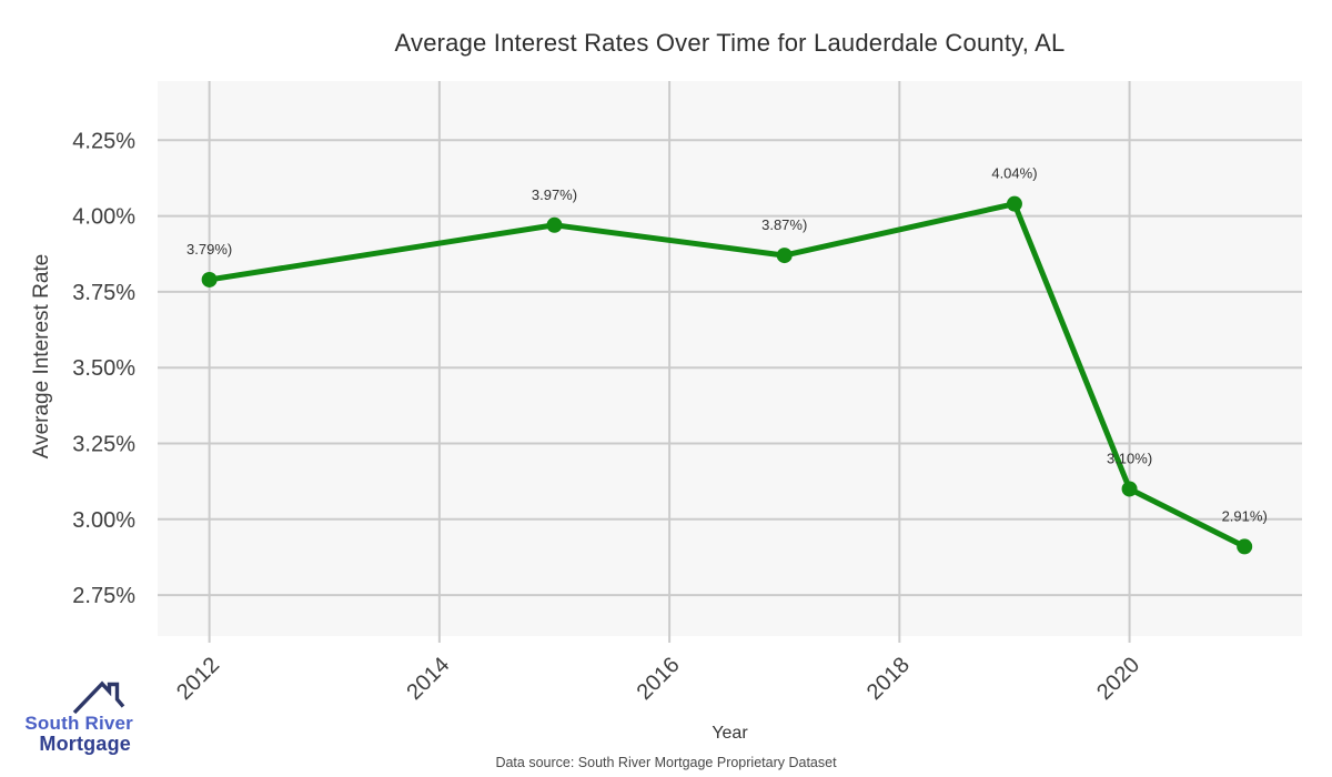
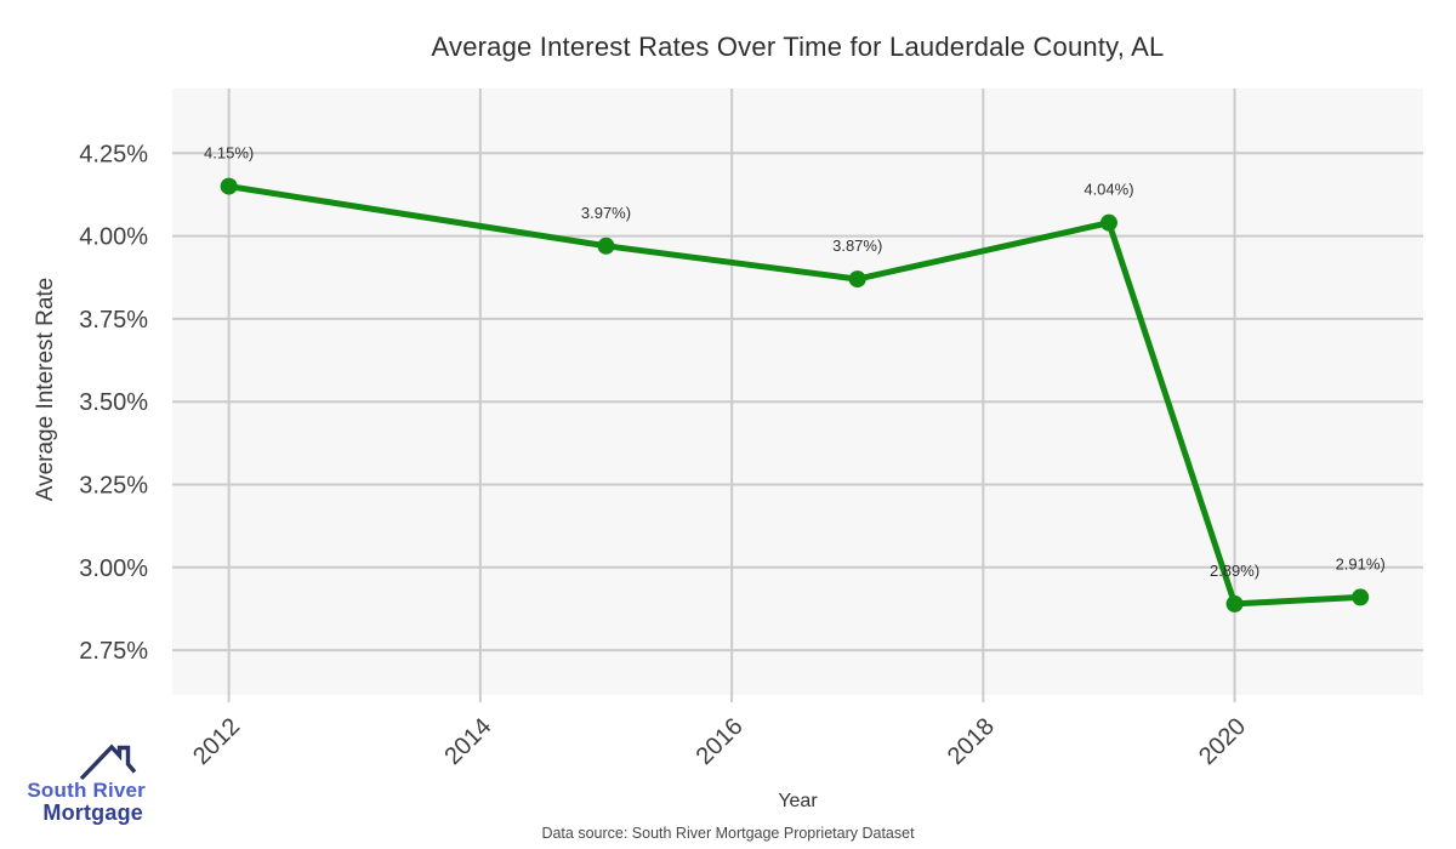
2012: 3.79% -> 4.15%
2020: 3.10% -> 2.89%
